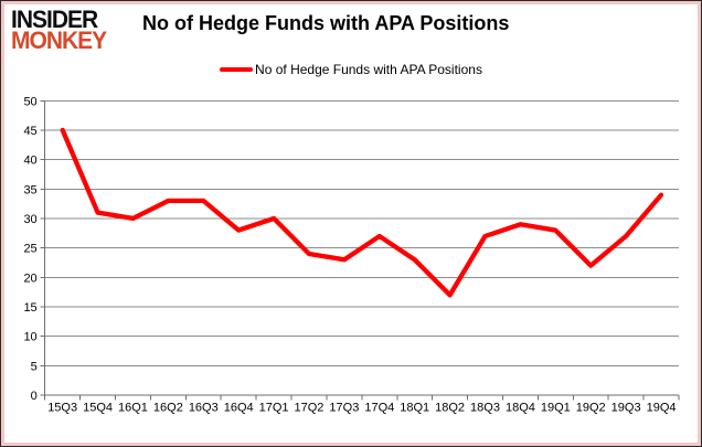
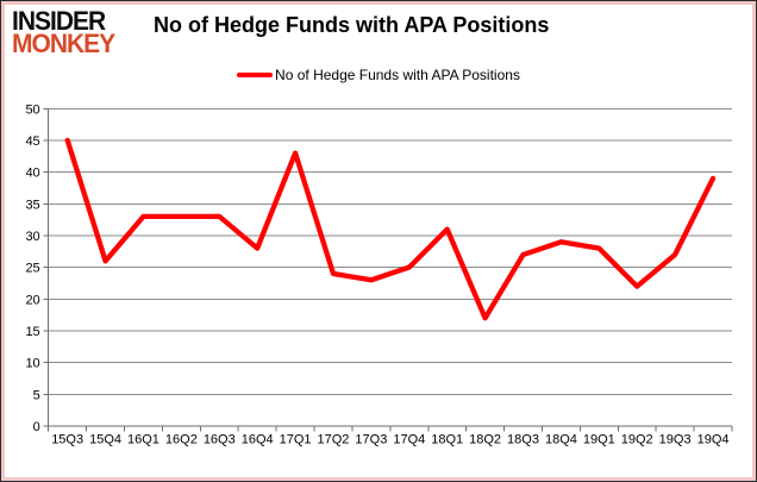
15Q4: 31 -> 26
16Q1: 30 -> 33
17Q1: 30 -> 43
17Q4: 27 -> 25
18Q1: 23 -> 31
19Q4: 34 -> 39
